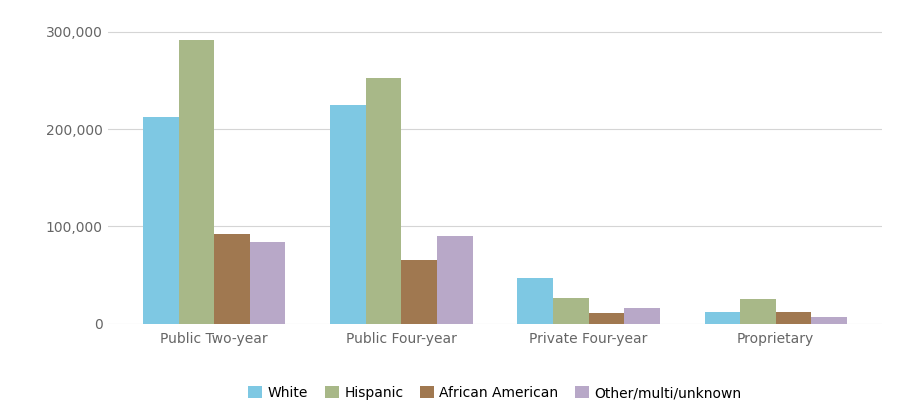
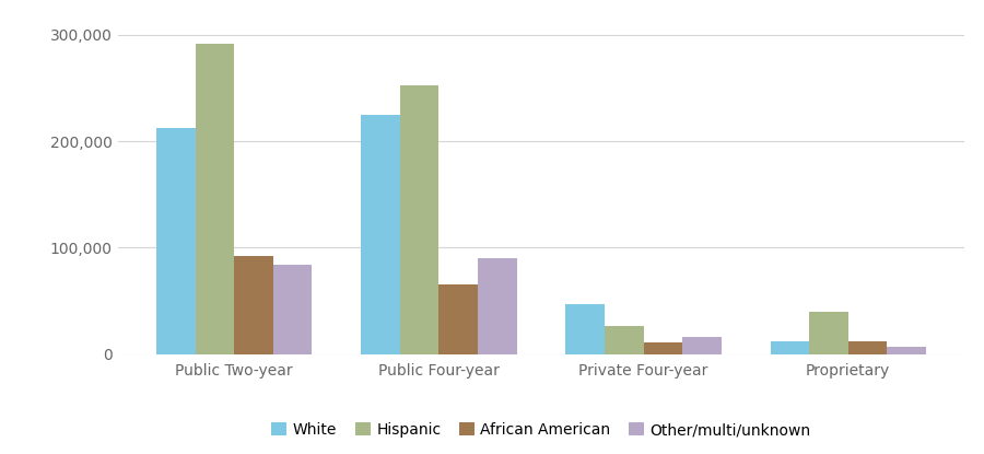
Hispanic/Proprietary: 25,000 -> 40,000
